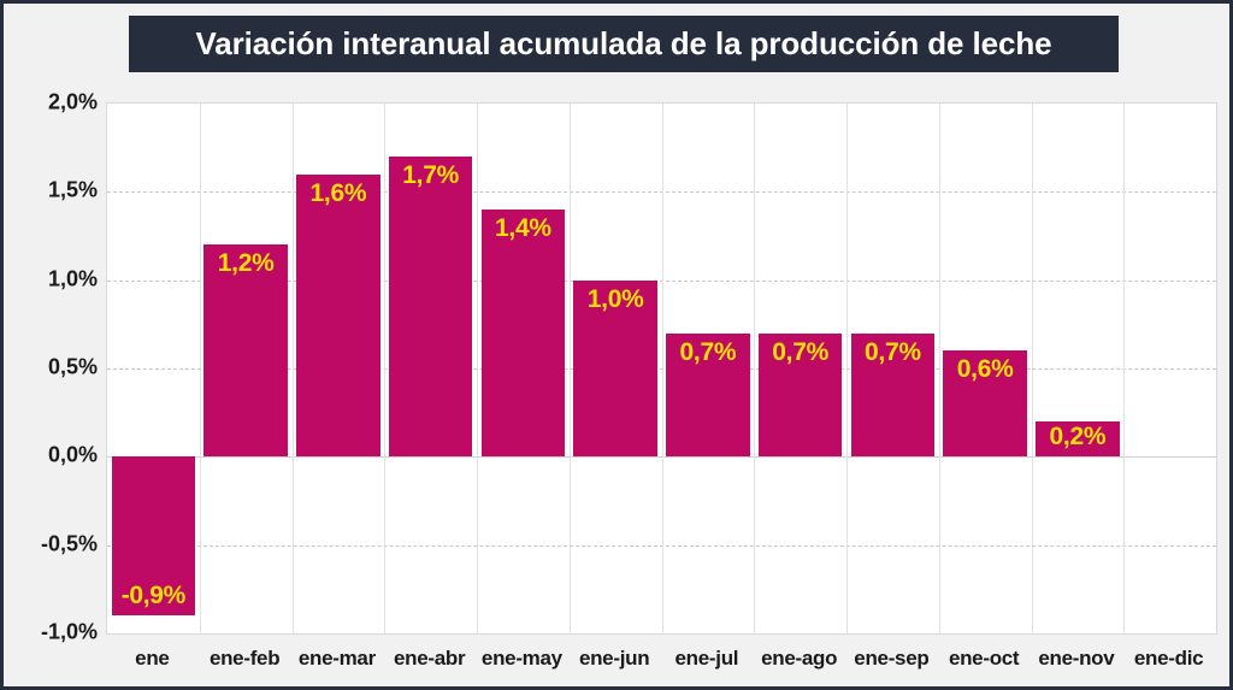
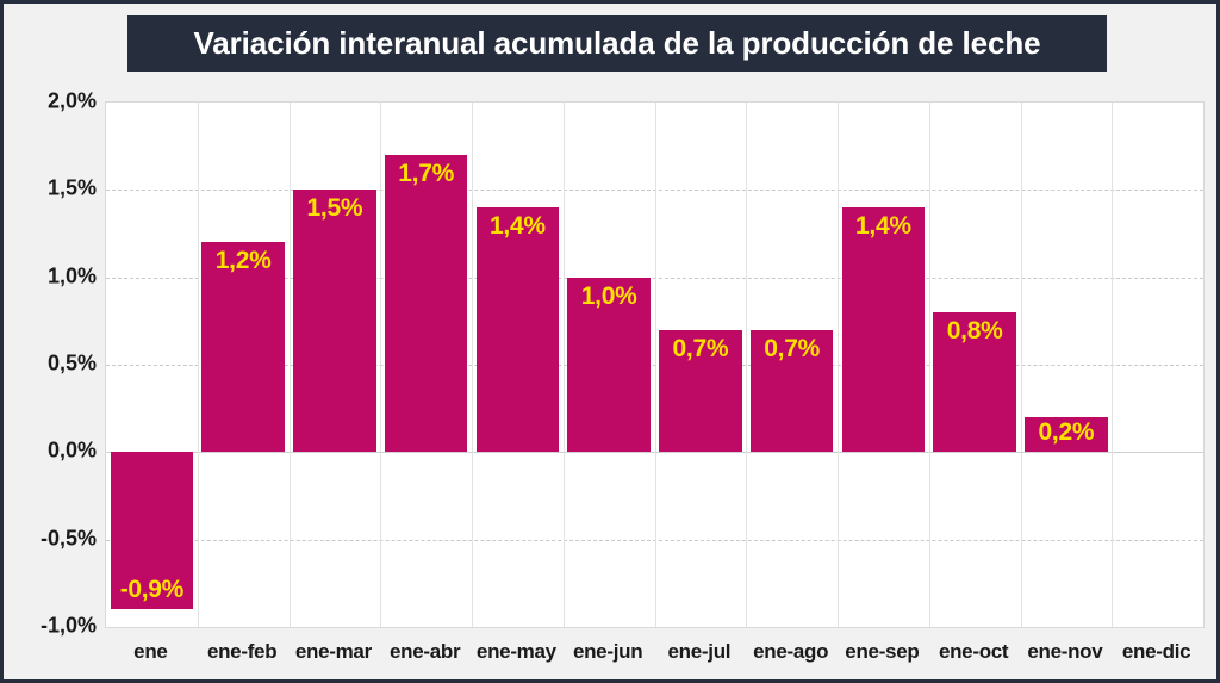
ene-mar: 1,6% -> 1,5%
ene-sep: 0,7% -> 1,4%
ene-oct: 0,6% -> 0,8%
